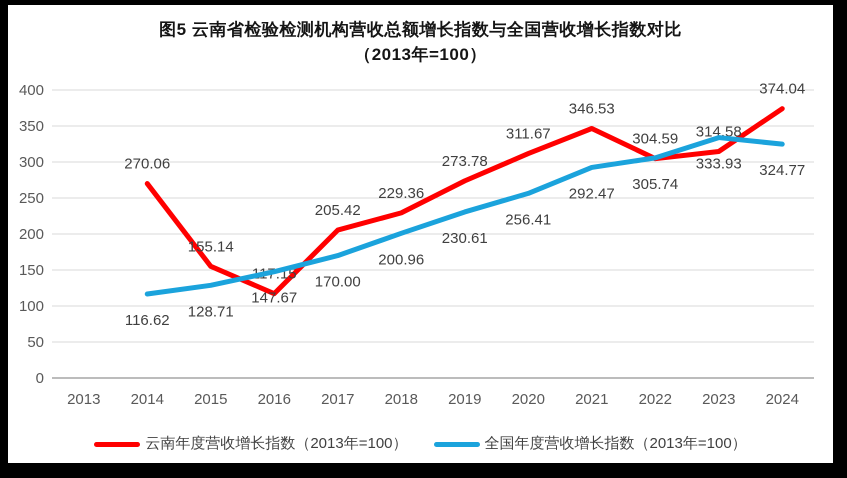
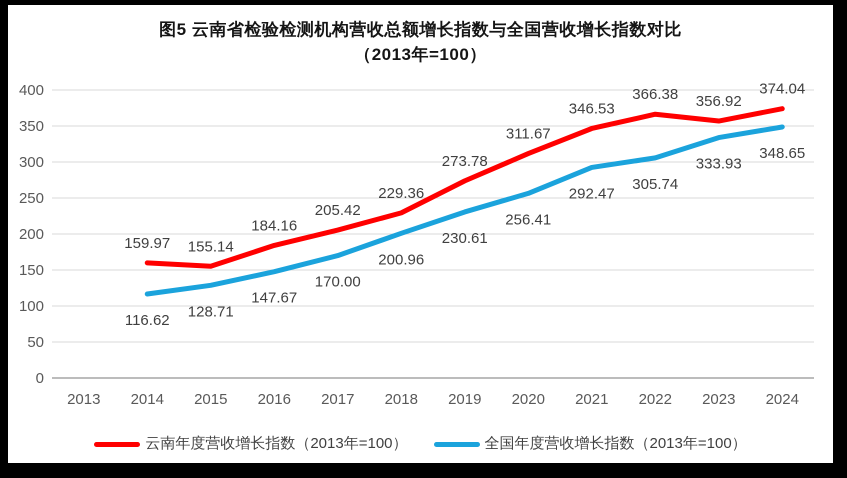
云南年度营收增长指数（2013年=100）/2014: 270.06 -> 159.97
云南年度营收增长指数（2013年=100）/2016: 117.15 -> 184.16
云南年度营收增长指数（2013年=100）/2022: 304.59 -> 366.38
云南年度营收增长指数（2013年=100）/2023: 314.58 -> 356.92
全国年度营收增长指数（2013年=100）/2024: 324.77 -> 348.65
